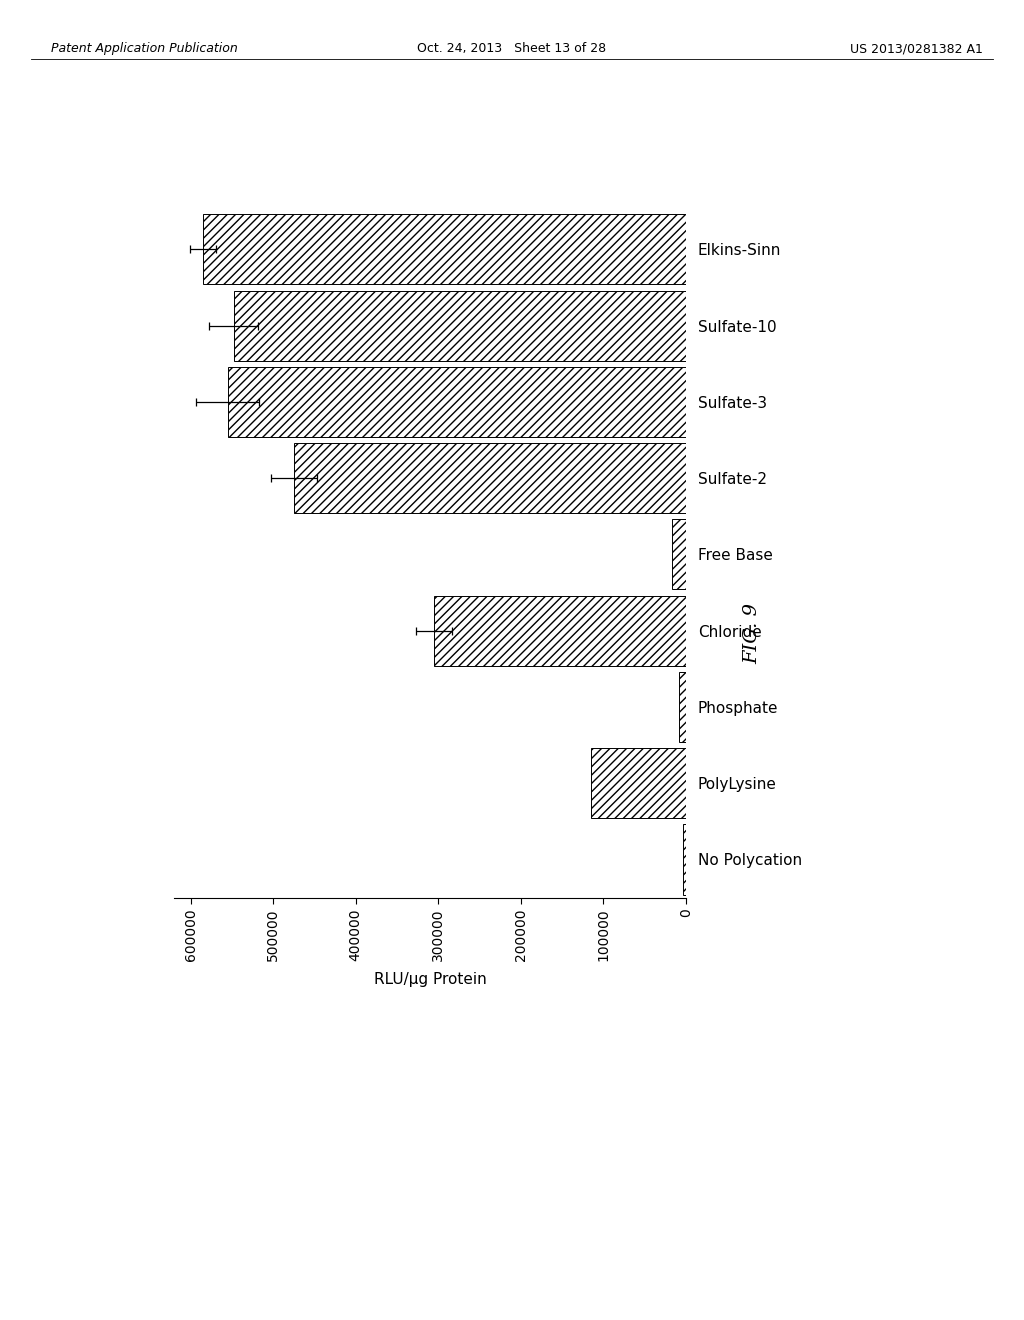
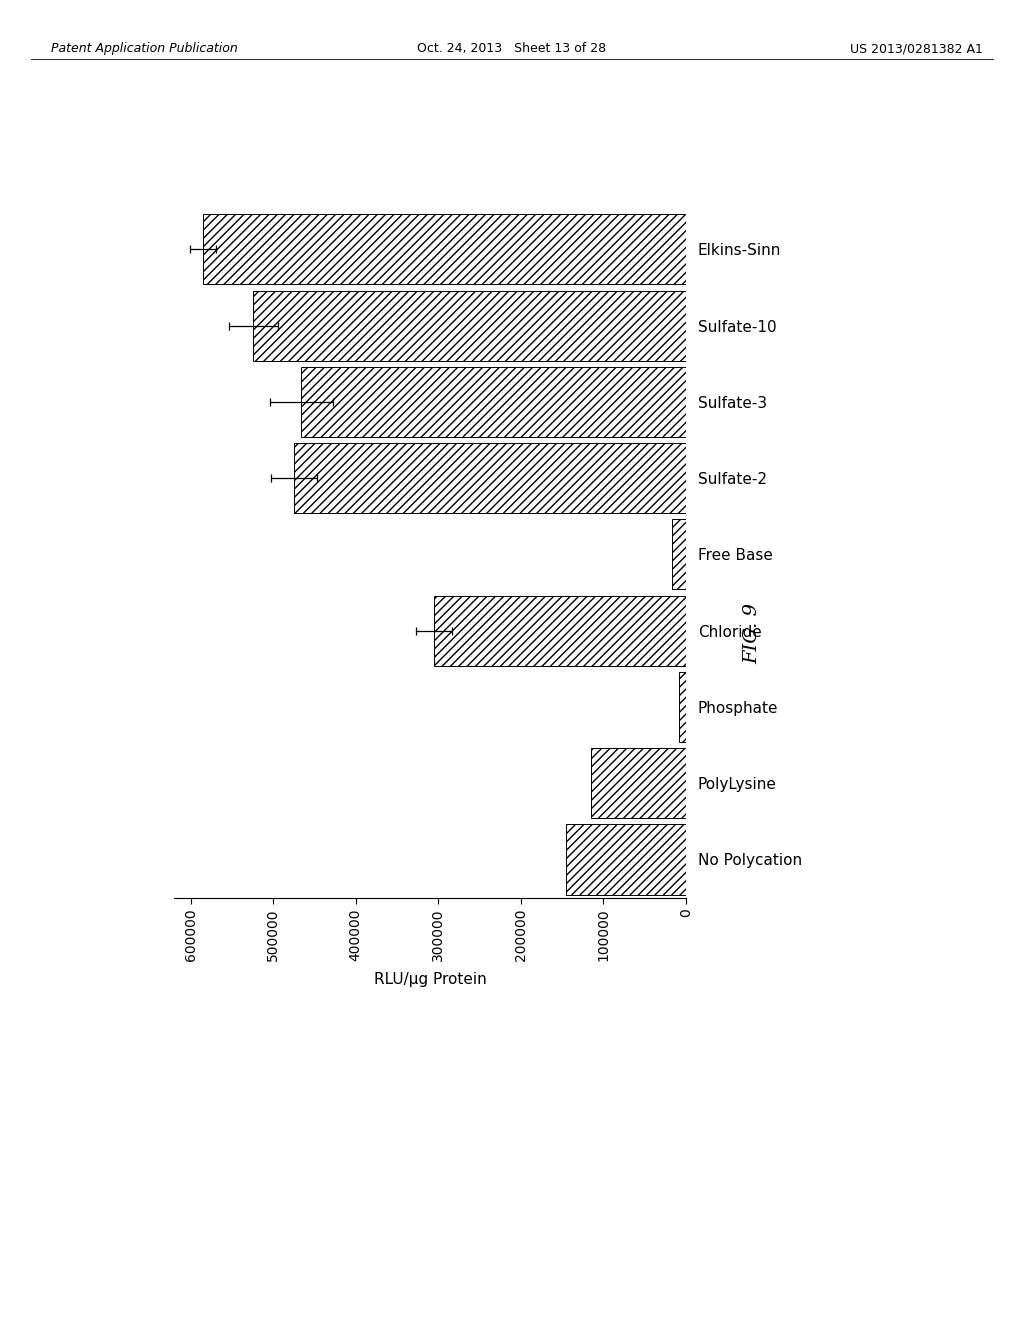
Sulfate-10: 548000 -> 524000
Sulfate-3: 555000 -> 466000
No Polycation: 4000 -> 146000
